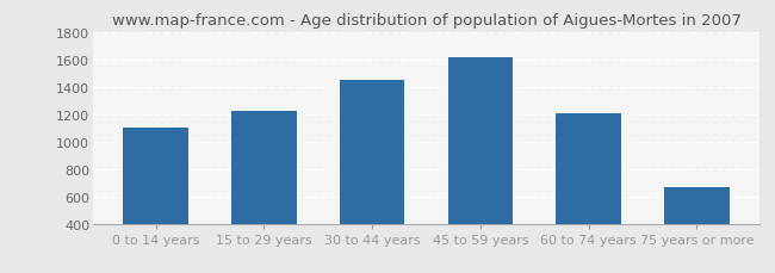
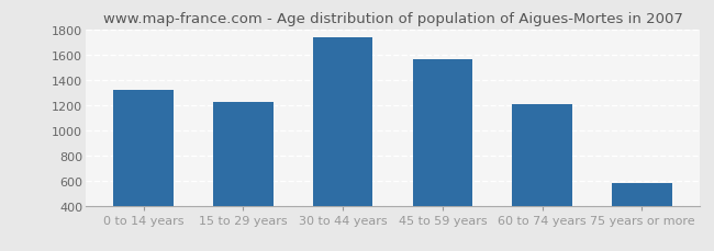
0 to 14 years: 1100 -> 1320
30 to 44 years: 1450 -> 1740
45 to 59 years: 1610 -> 1560
75 years or more: 670 -> 580
